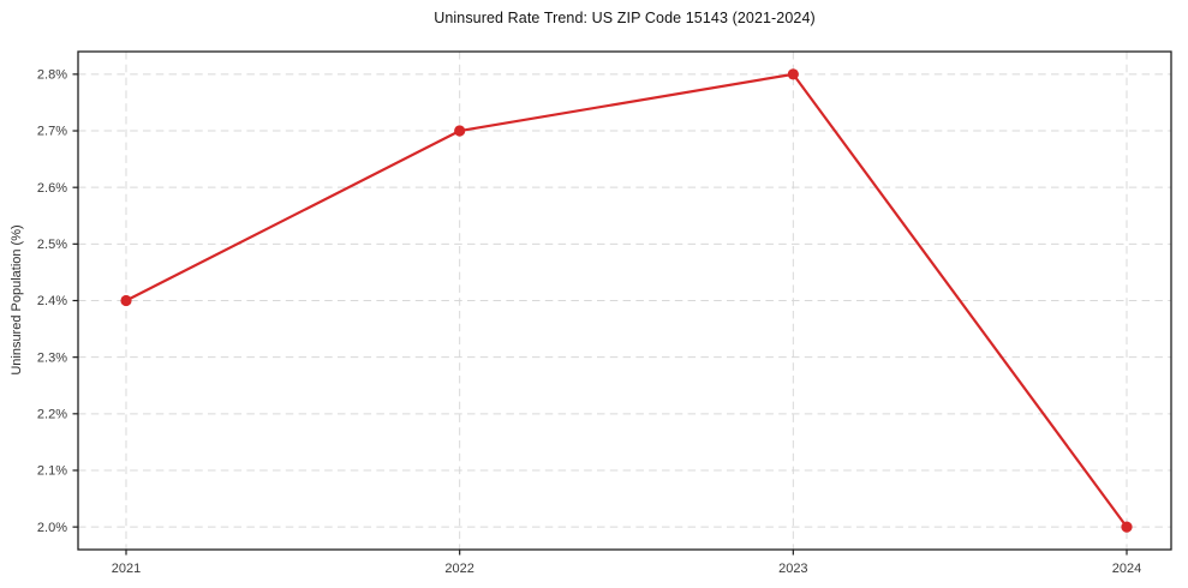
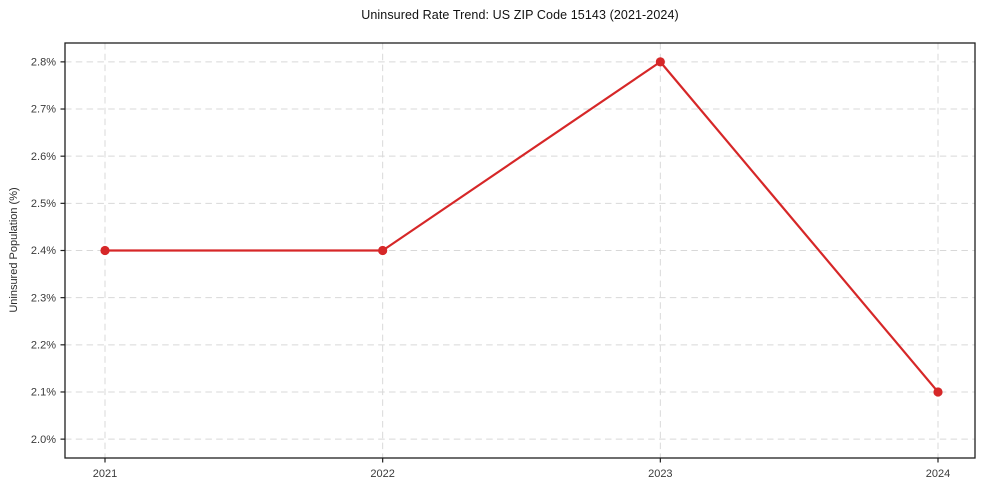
2022: 2.7% -> 2.4%
2024: 2.0% -> 2.1%
